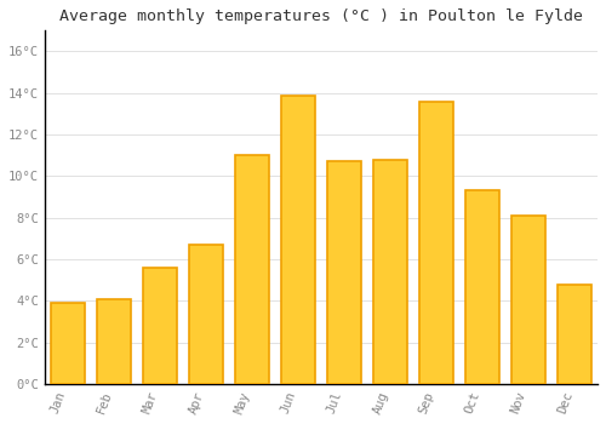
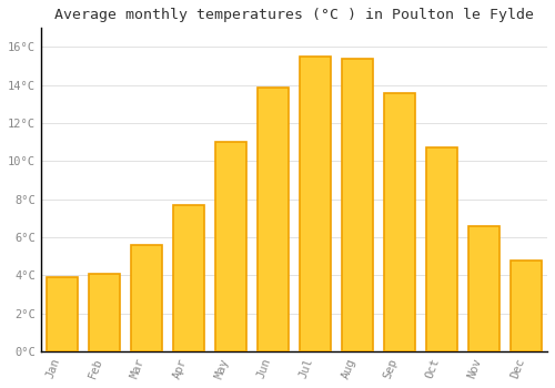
Apr: 6.7°C -> 7.7°C
Jul: 10.7°C -> 15.5°C
Aug: 10.8°C -> 15.4°C
Oct: 9.3°C -> 10.7°C
Nov: 8.1°C -> 6.6°C
